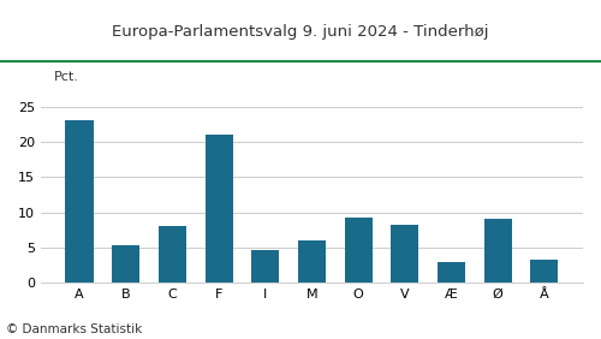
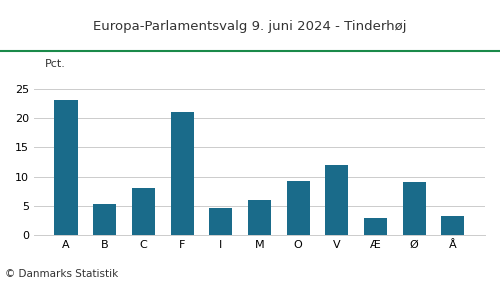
V: 8.3 -> 12.0
